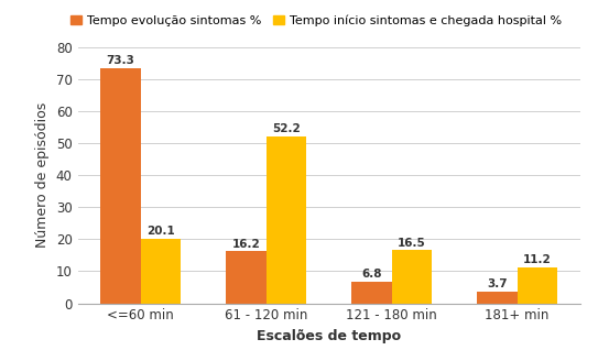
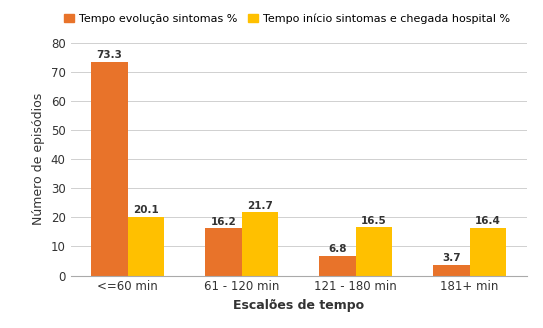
Tempo início sintomas e chegada hospital %/61 - 120 min: 52.2 -> 21.7
Tempo início sintomas e chegada hospital %/181+ min: 11.2 -> 16.4
